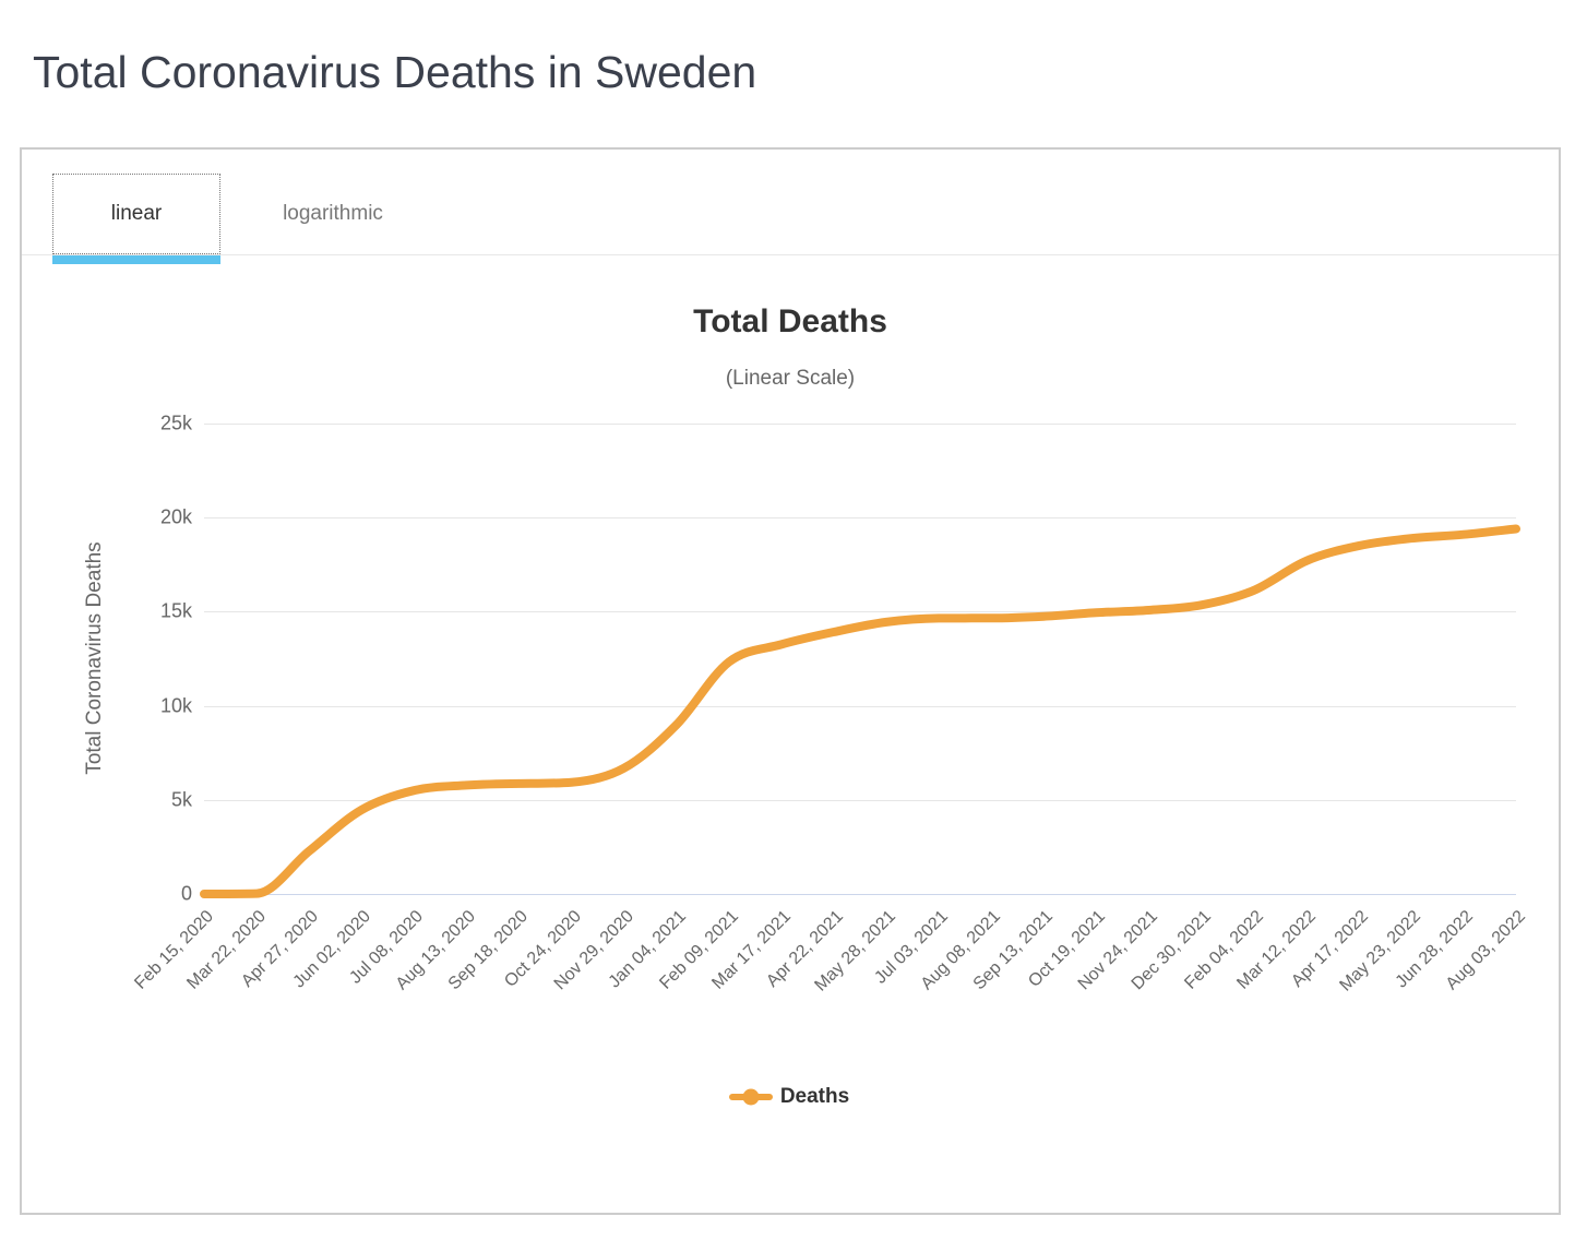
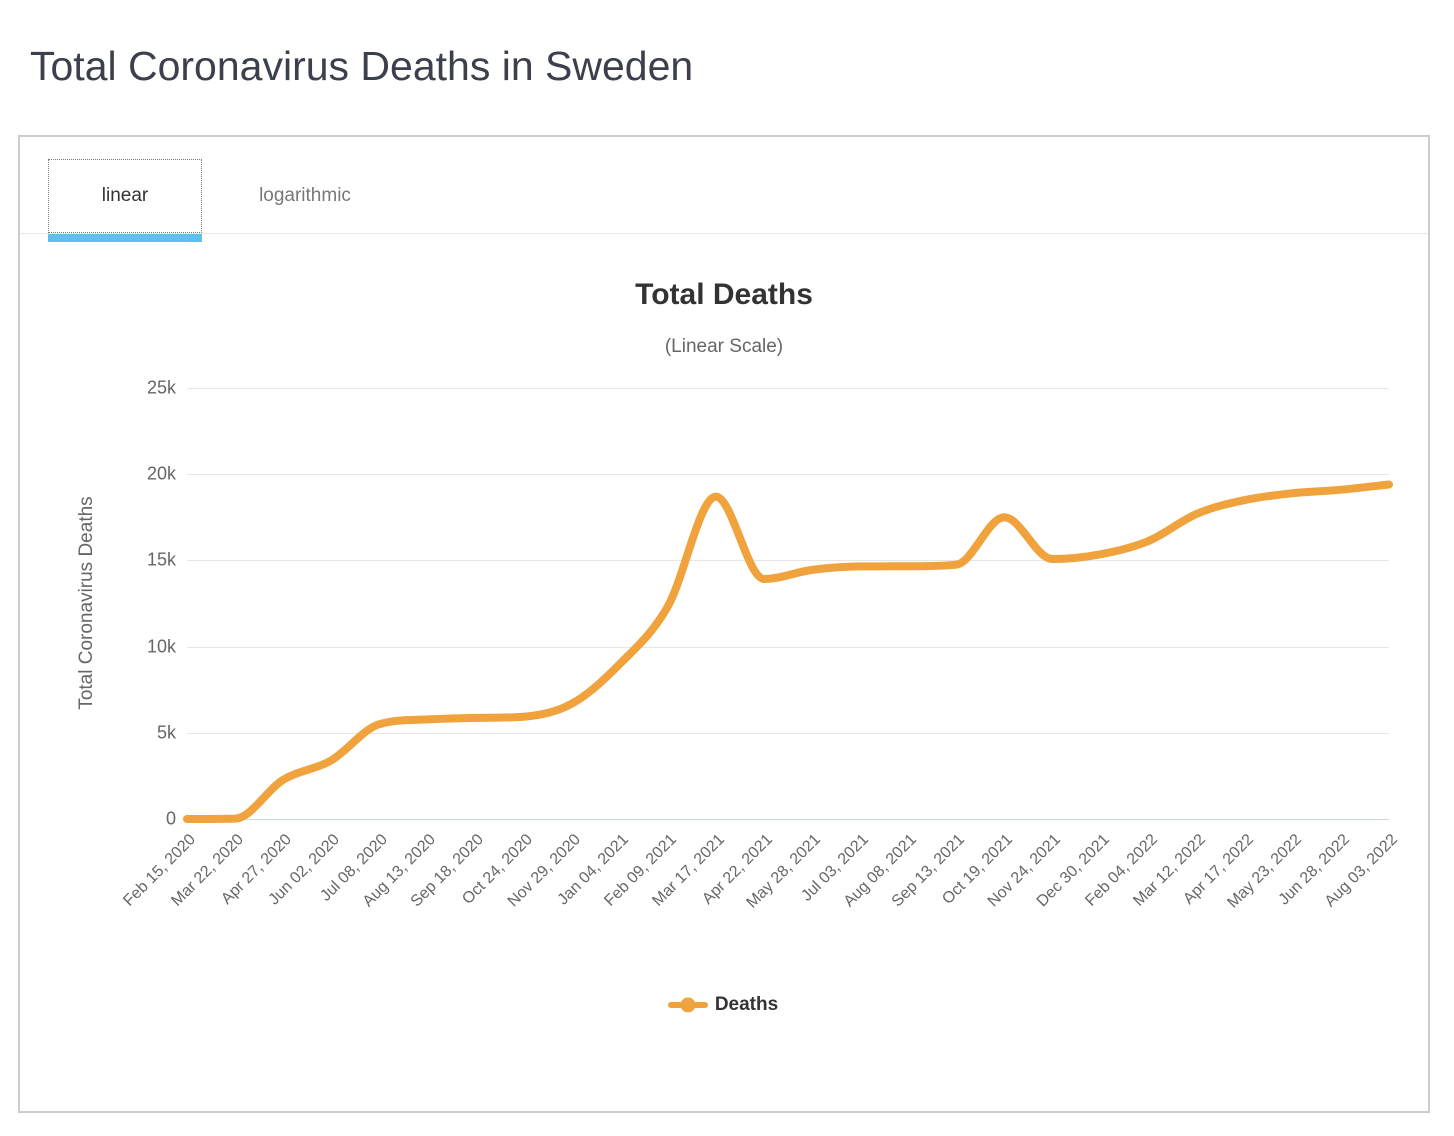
Jun 02, 2020: 4.5k -> 3.4k
Mar 17, 2021: 13.3k -> 18.7k
Oct 19, 2021: 15.0k -> 17.5k
